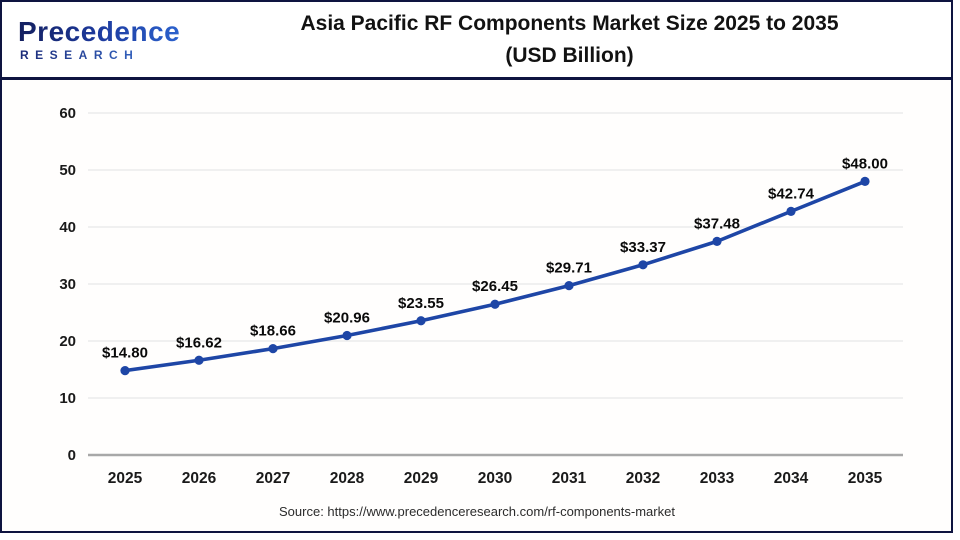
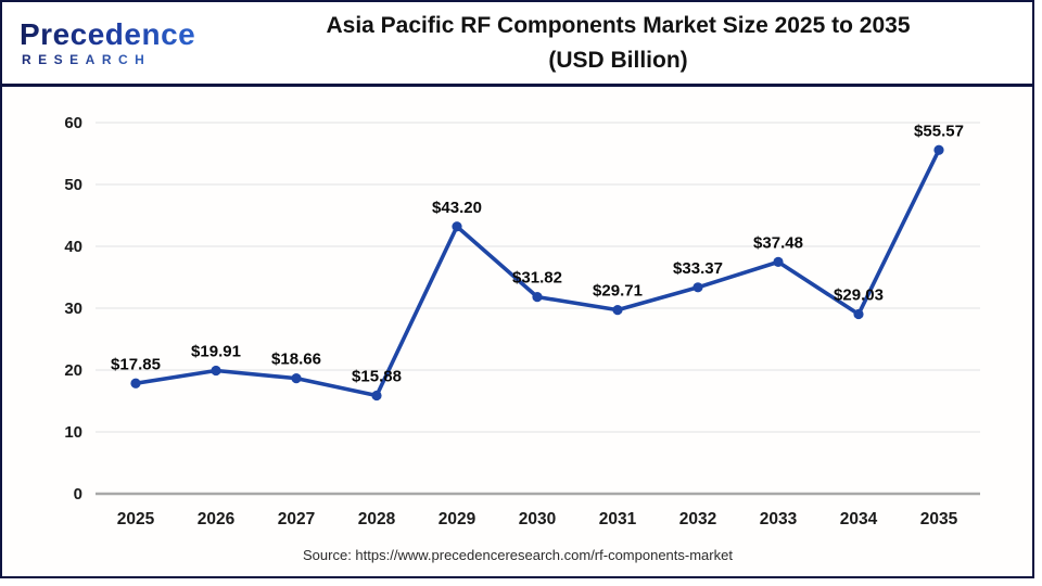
2025: $14.80 -> $17.85
2026: $16.62 -> $19.91
2028: $20.96 -> $15.88
2029: $23.55 -> $43.20
2030: $26.45 -> $31.82
2034: $42.74 -> $29.03
2035: $48.00 -> $55.57
